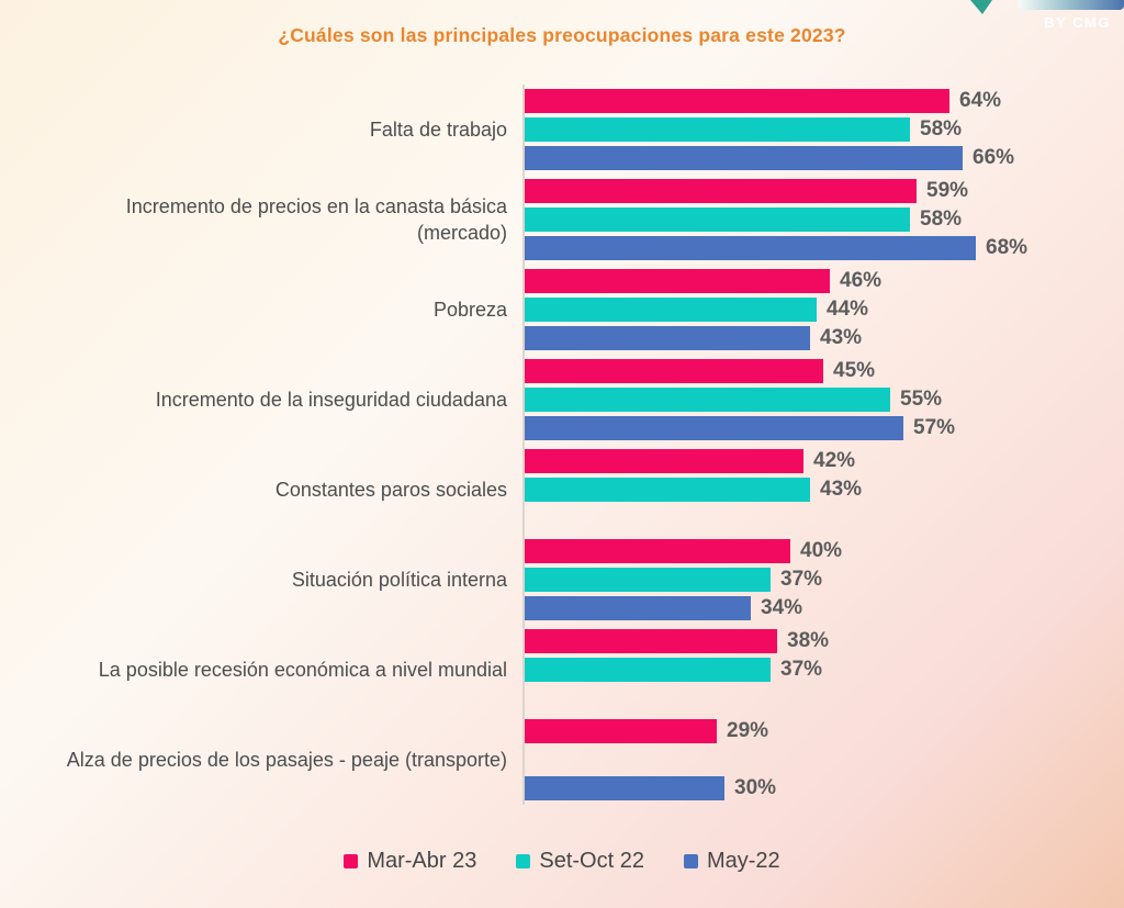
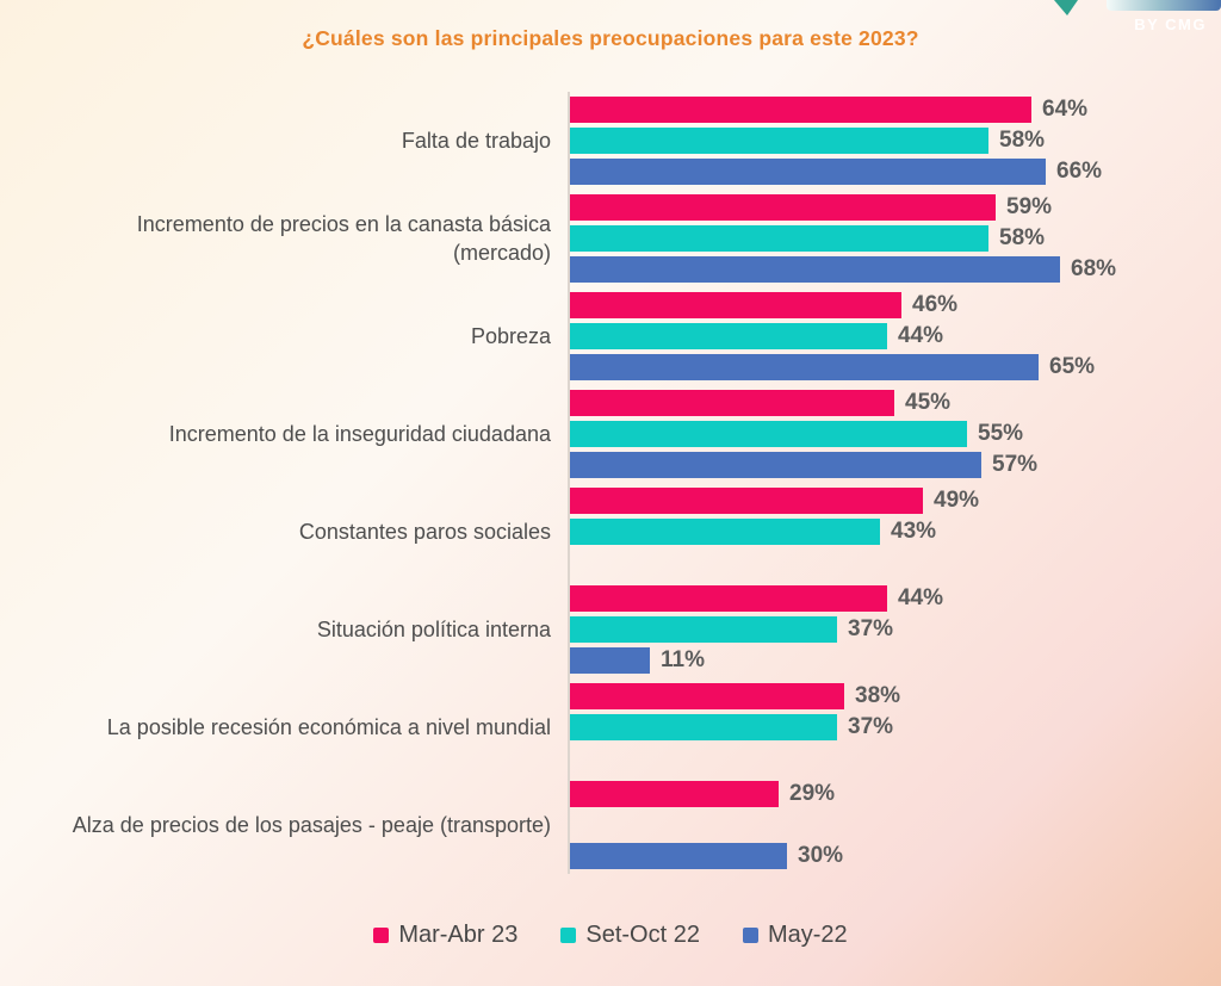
May-22/Pobreza: 43% -> 65%
Mar-Abr 23/Constantes paros sociales: 42% -> 49%
Mar-Abr 23/Situación política interna: 40% -> 44%
May-22/Situación política interna: 34% -> 11%
